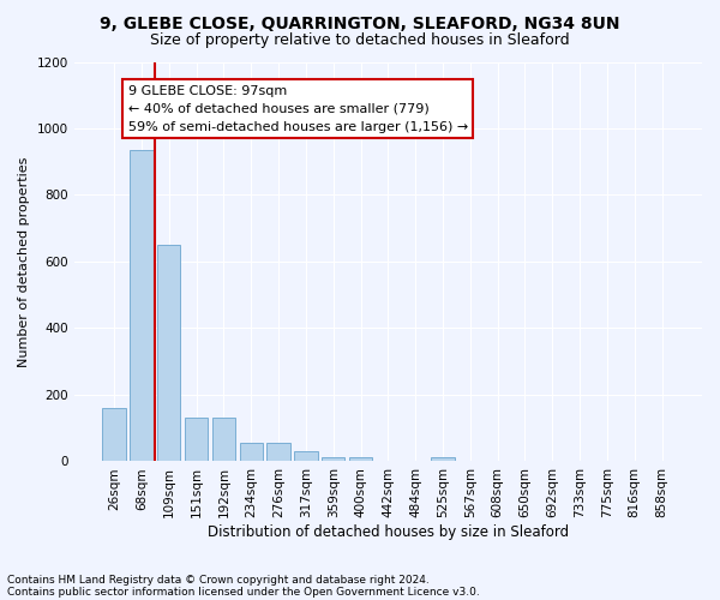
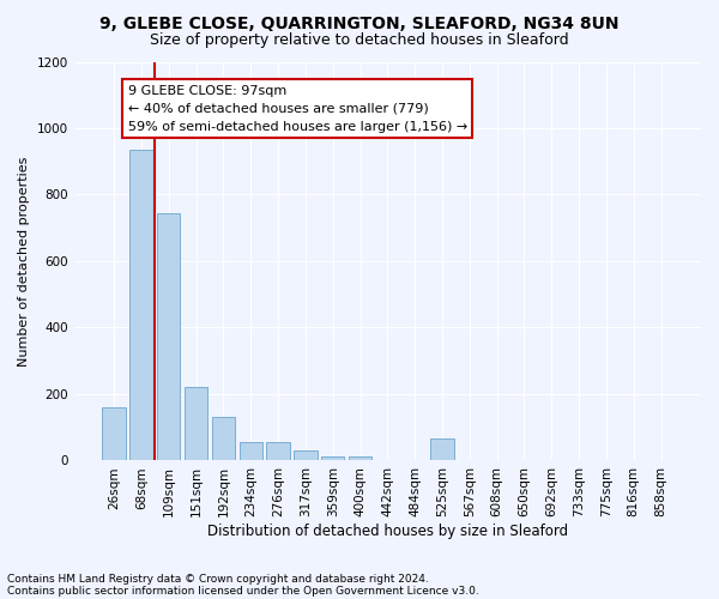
109sqm: 650 -> 745
151sqm: 130 -> 220
525sqm: 13 -> 65
